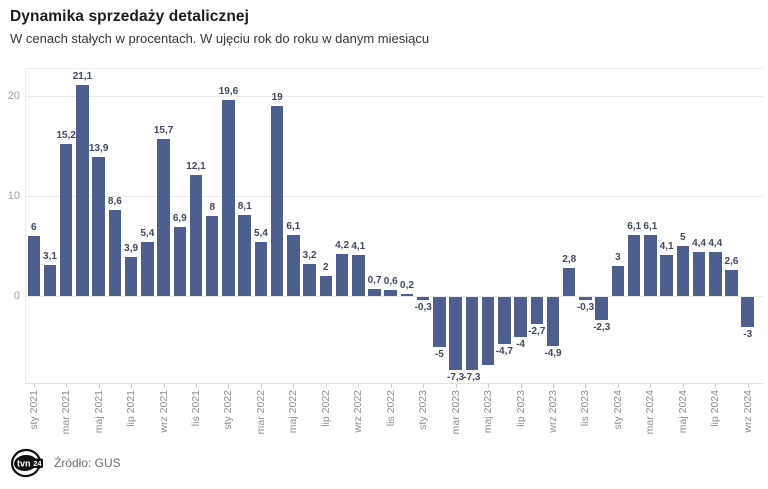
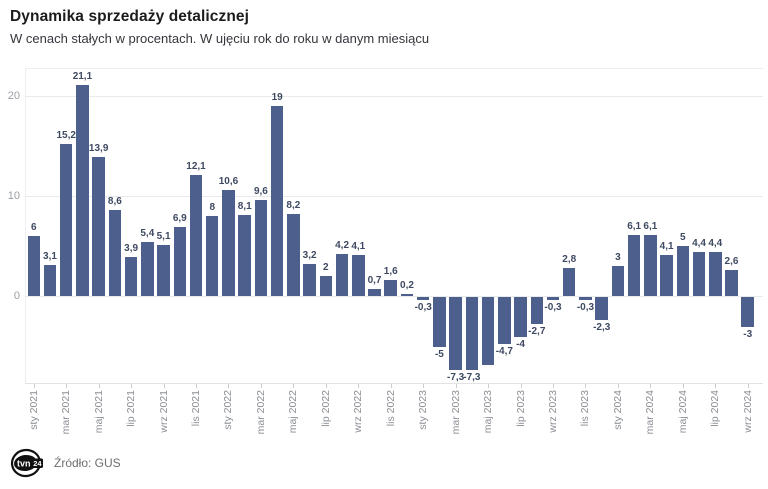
wrz 2021: 15,7 -> 5,1
sty 2022: 19,6 -> 10,6
mar 2022: 5,4 -> 9,6
maj 2022: 6,1 -> 8,2
lis 2022: 0,6 -> 1,6
wrz 2023: -4,9 -> -0,3
